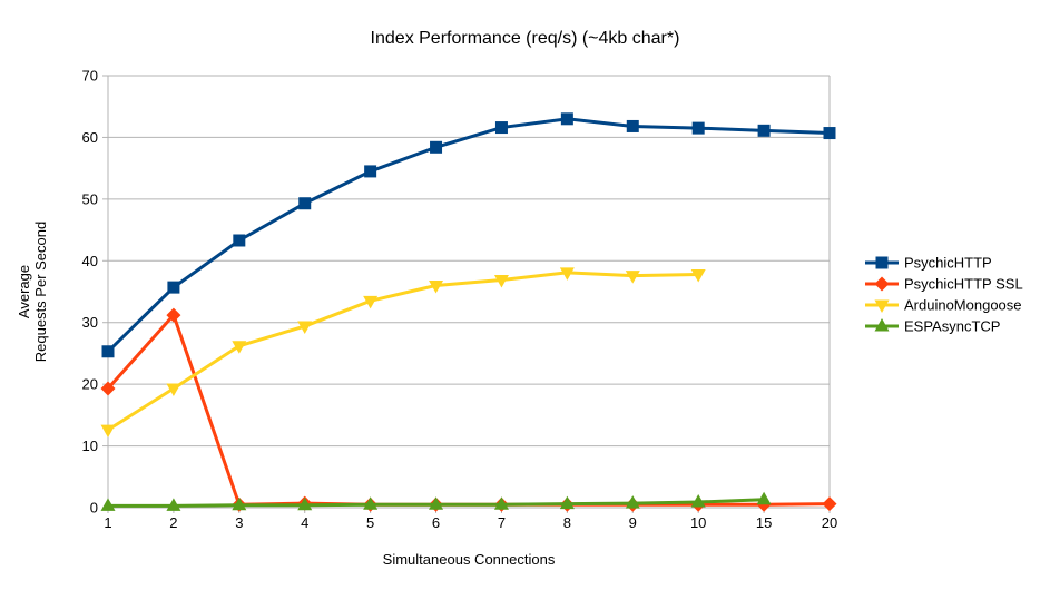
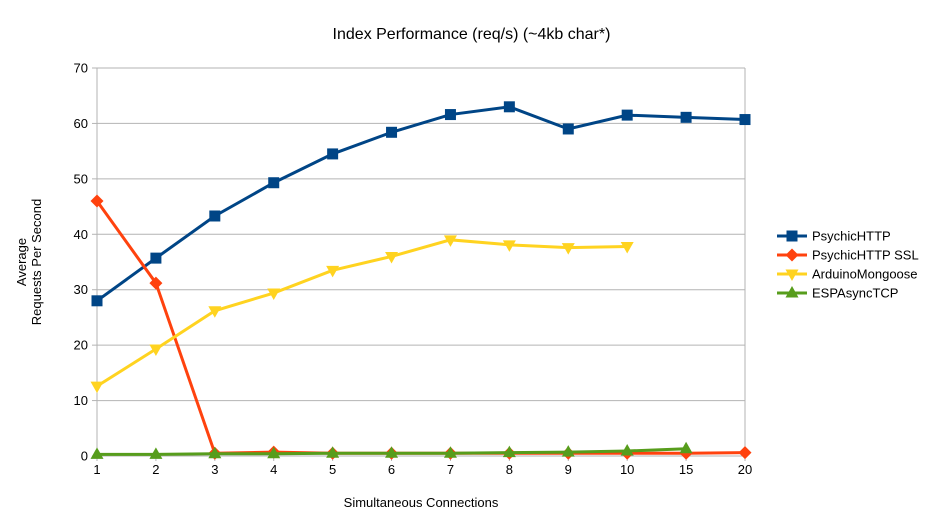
PsychicHTTP/1: 25 -> 28
PsychicHTTP SSL/1: 19 -> 46
ArduinoMongoose/7: 37 -> 39
PsychicHTTP/9: 62 -> 59
